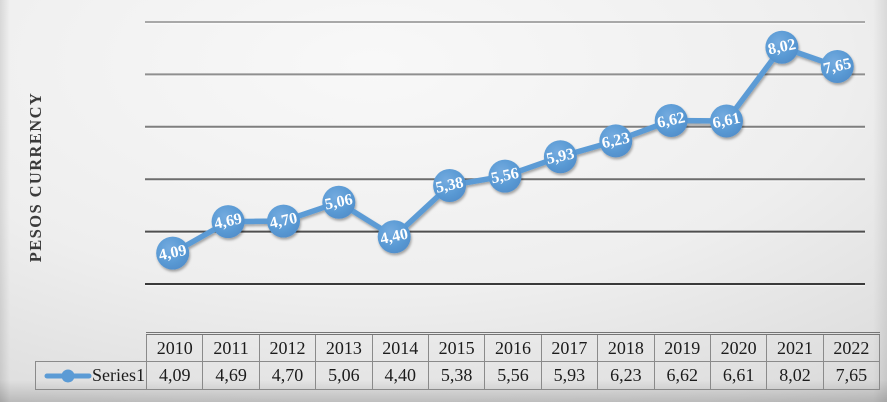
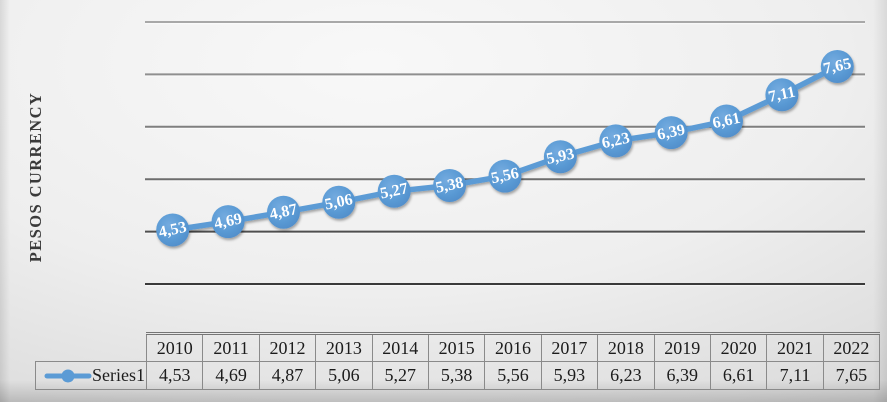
2010: 4,09 -> 4,53
2012: 4,70 -> 4,87
2014: 4,40 -> 5,27
2019: 6,62 -> 6,39
2021: 8,02 -> 7,11
